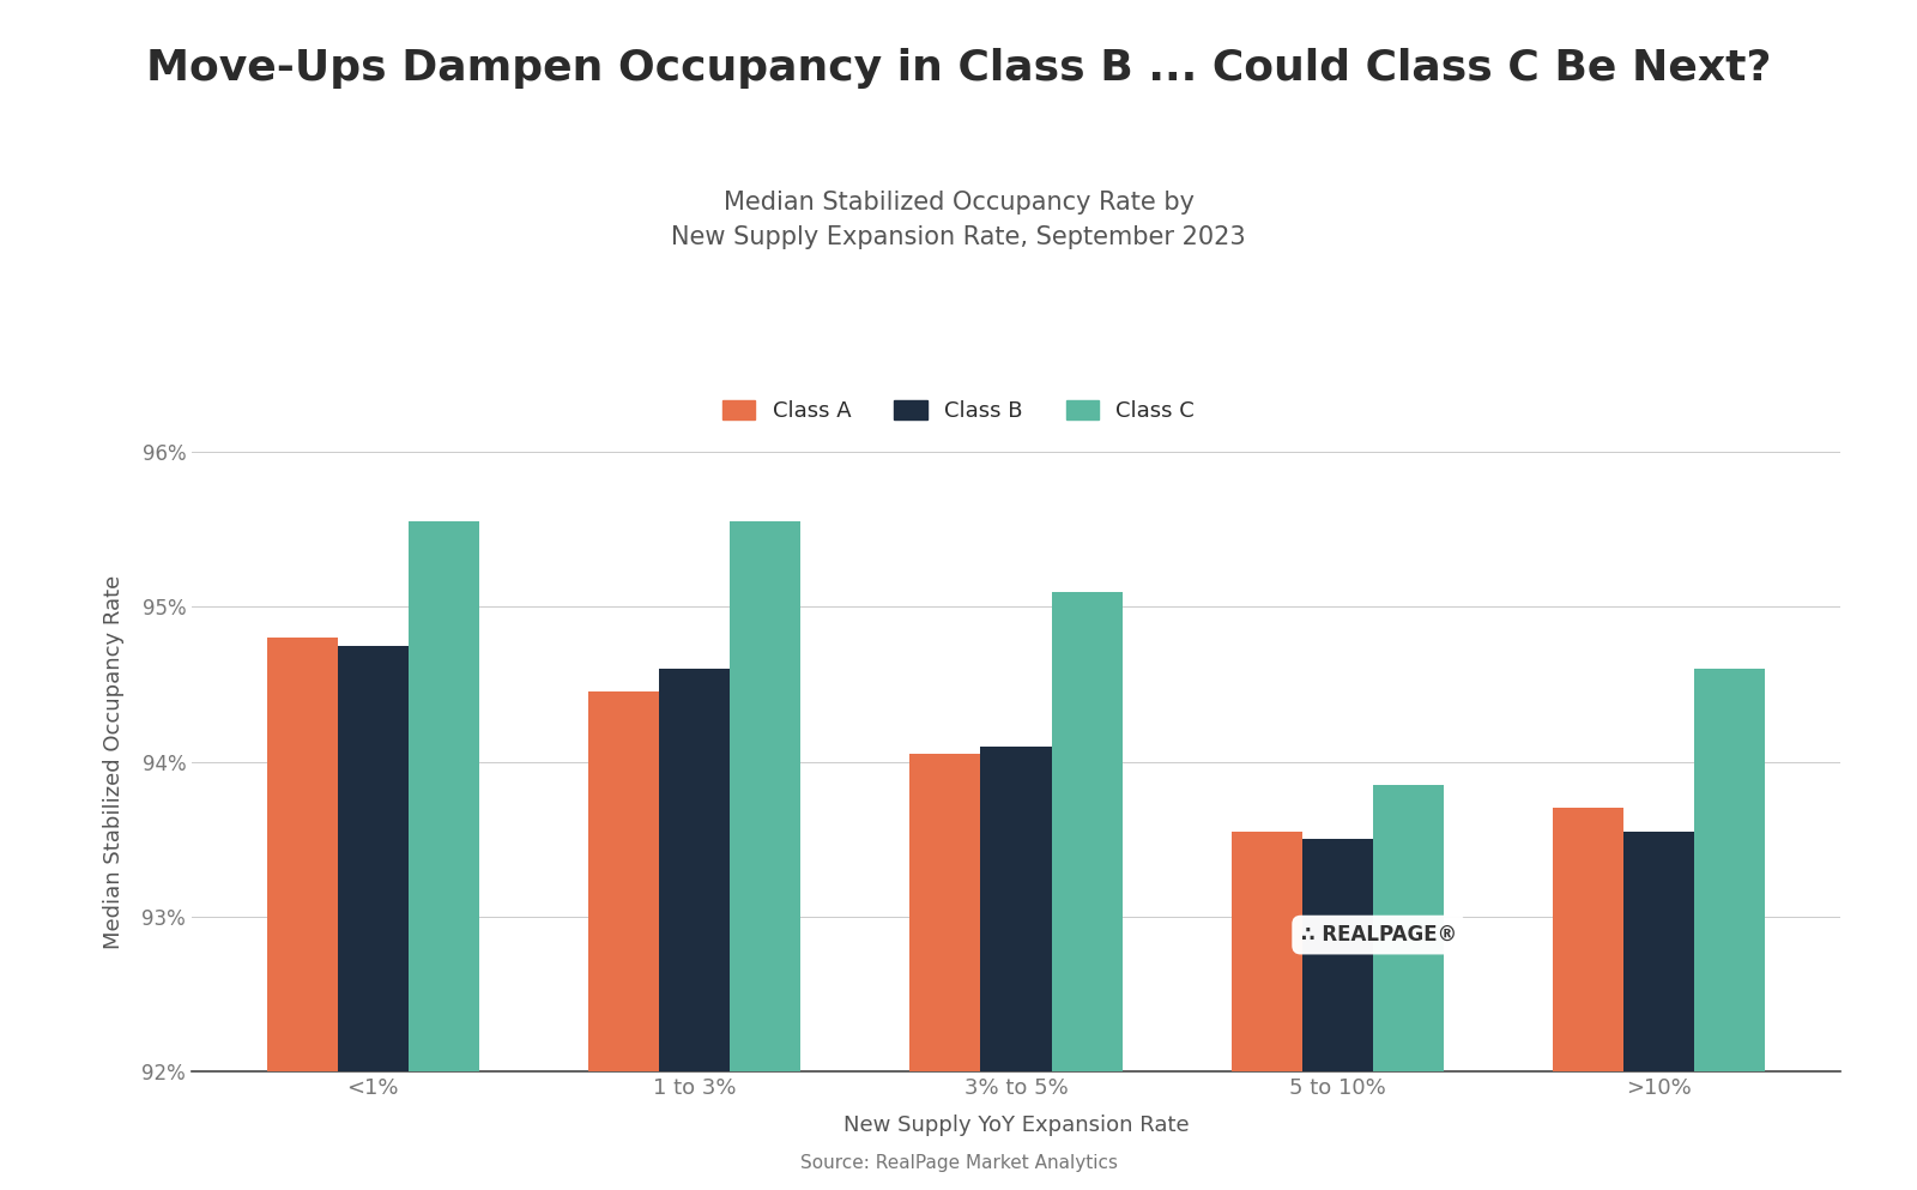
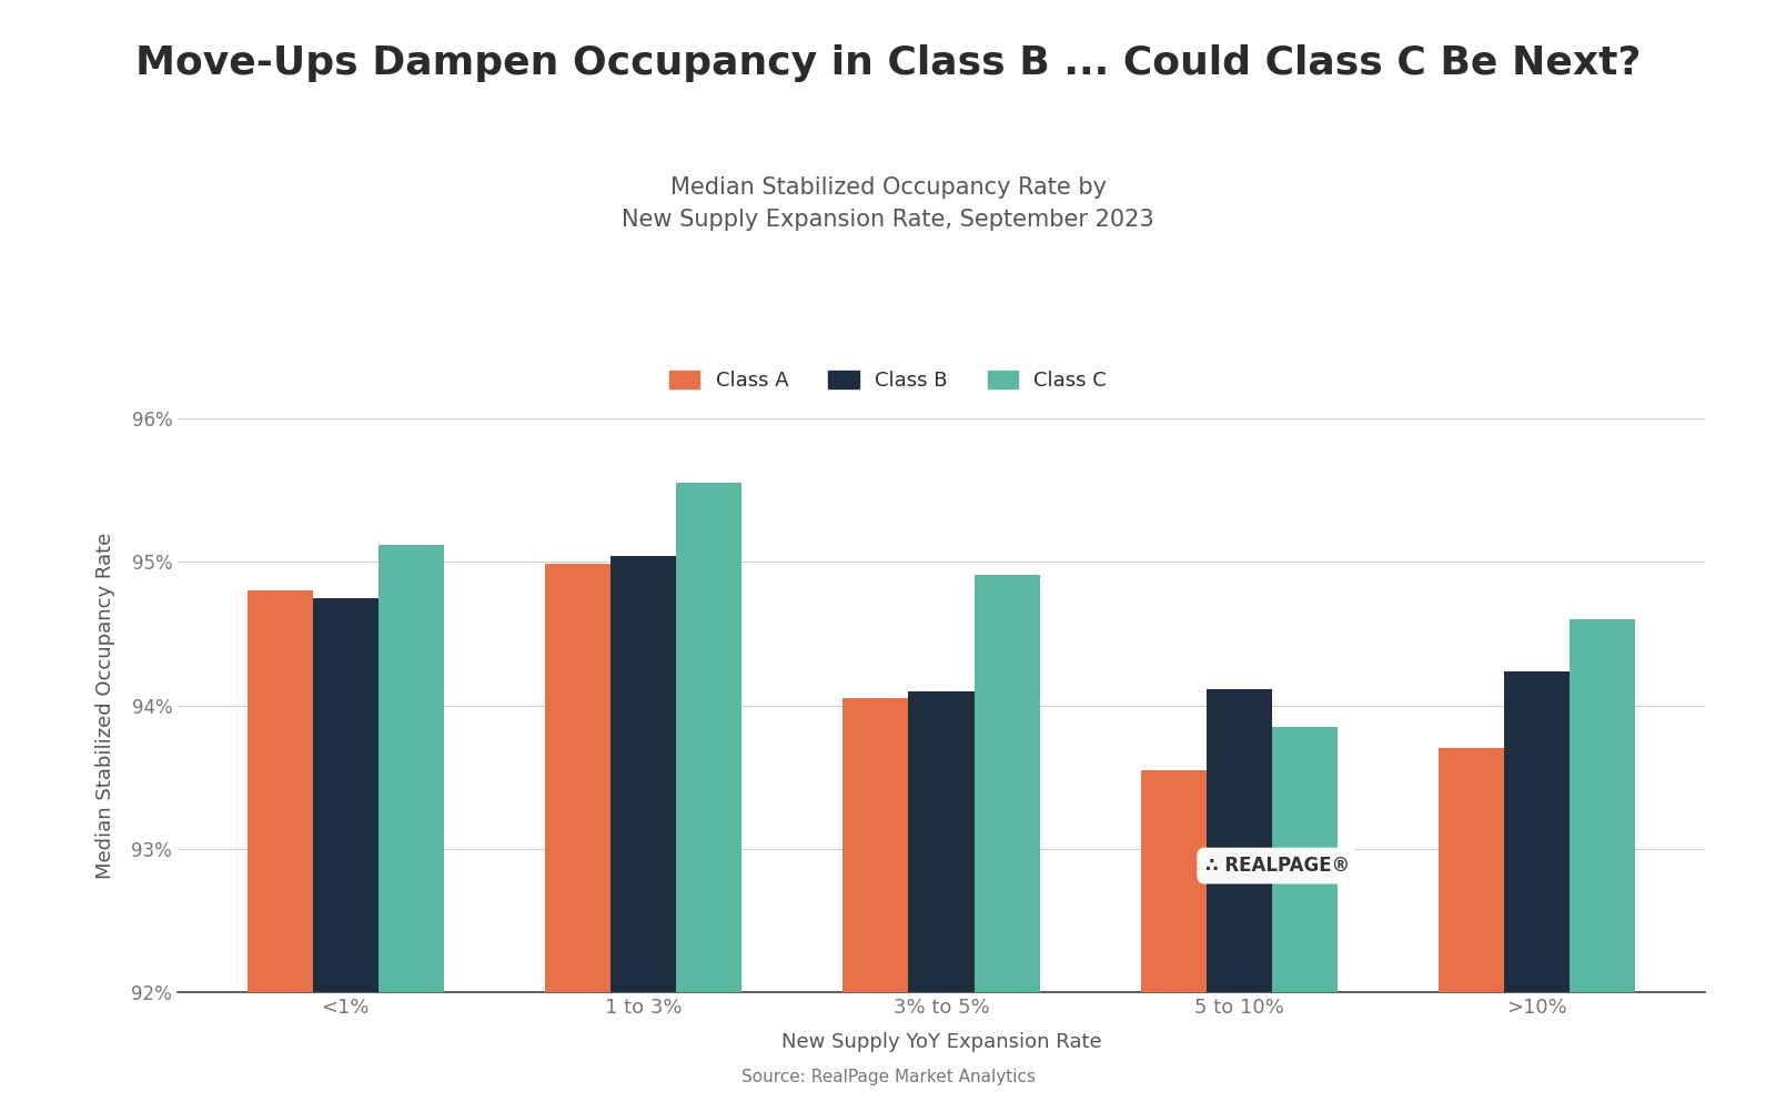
Class C/<1%: 95.55% -> 95.12%
Class A/1 to 3%: 94.45% -> 94.99%
Class B/1 to 3%: 94.60% -> 95.04%
Class C/3% to 5%: 95.10% -> 94.91%
Class B/5 to 10%: 93.50% -> 94.11%
Class B/>10%: 93.55% -> 94.24%
